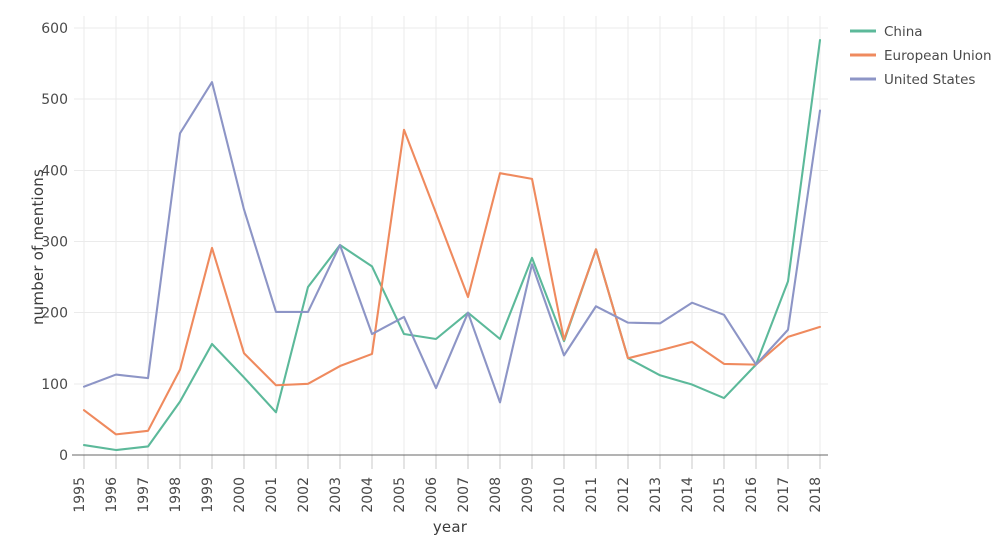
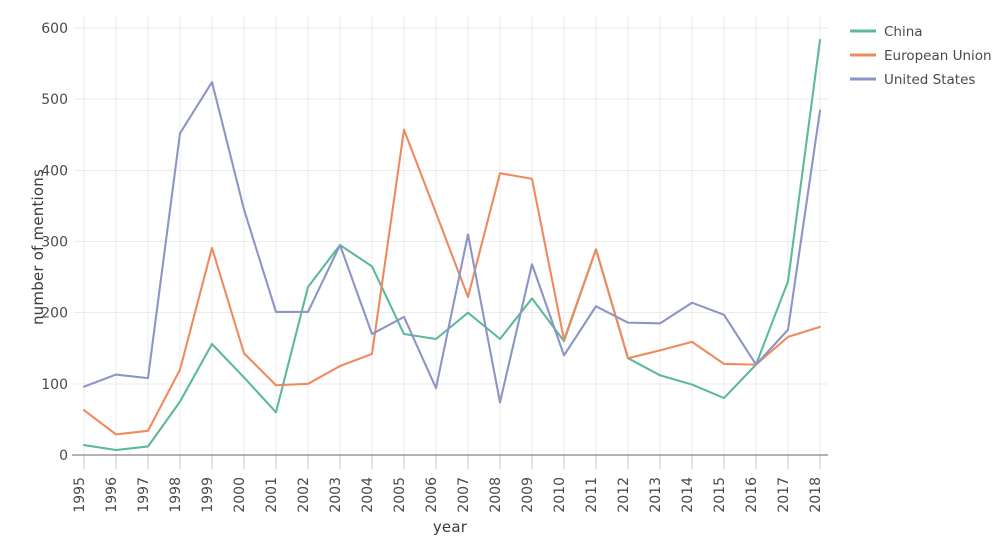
United States/2007: 200 -> 310
China/2009: 280 -> 220
